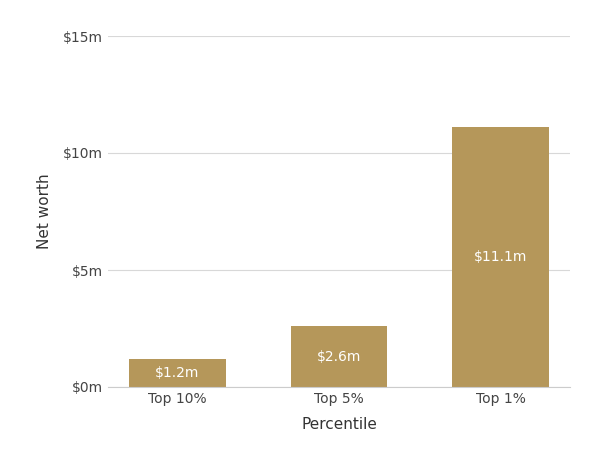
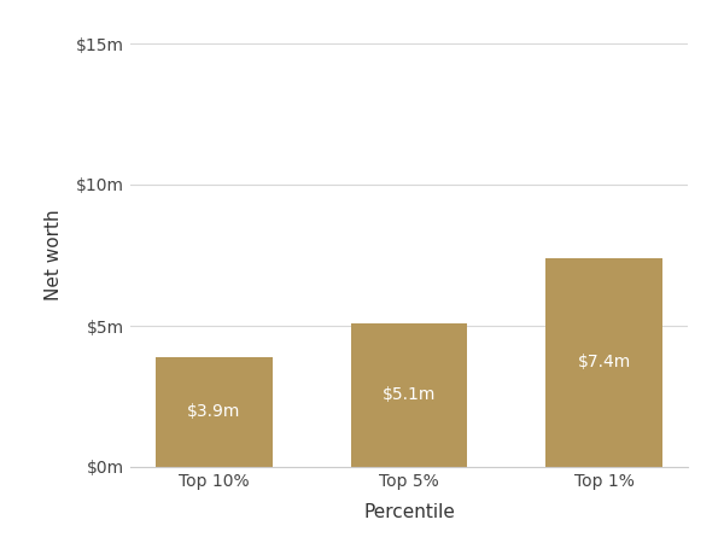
Top 10%: $1.2m -> $3.9m
Top 5%: $2.6m -> $5.1m
Top 1%: $11.1m -> $7.4m
